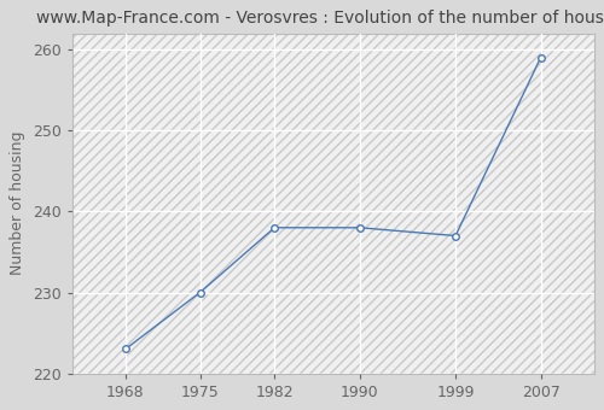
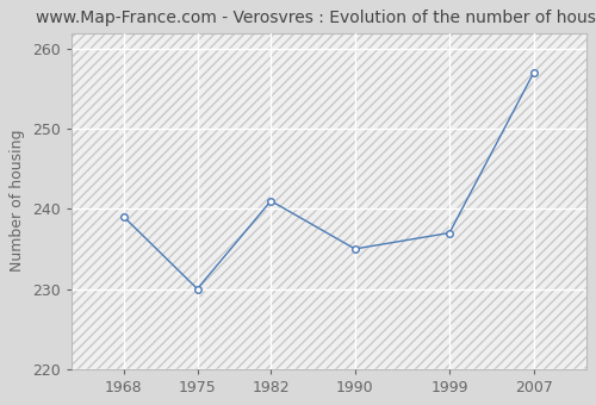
1968: 223 -> 239
1982: 238 -> 241
1990: 238 -> 235
2007: 259 -> 257
